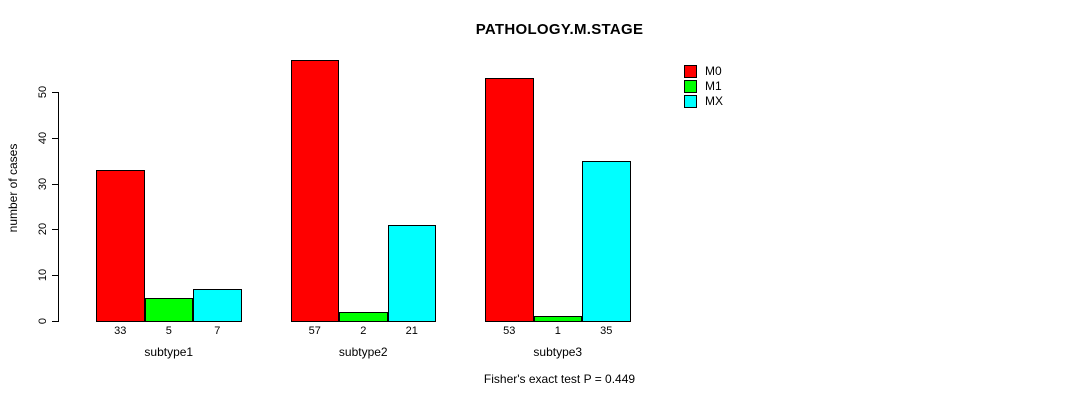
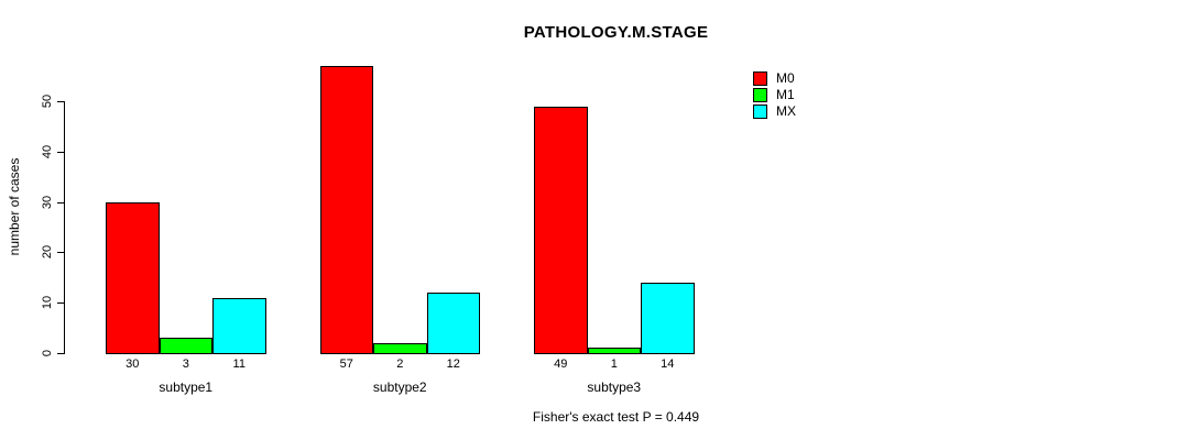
M0/subtype1: 33 -> 30
M1/subtype1: 5 -> 3
MX/subtype1: 7 -> 11
MX/subtype2: 21 -> 12
M0/subtype3: 53 -> 49
MX/subtype3: 35 -> 14
